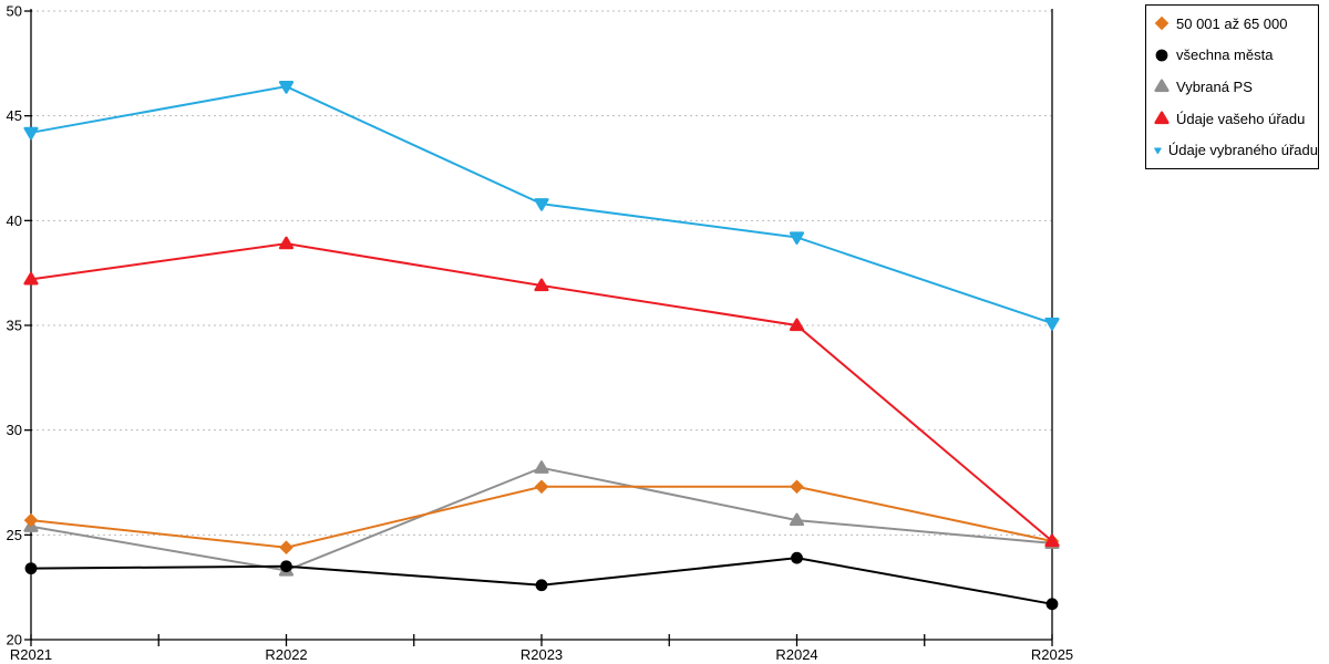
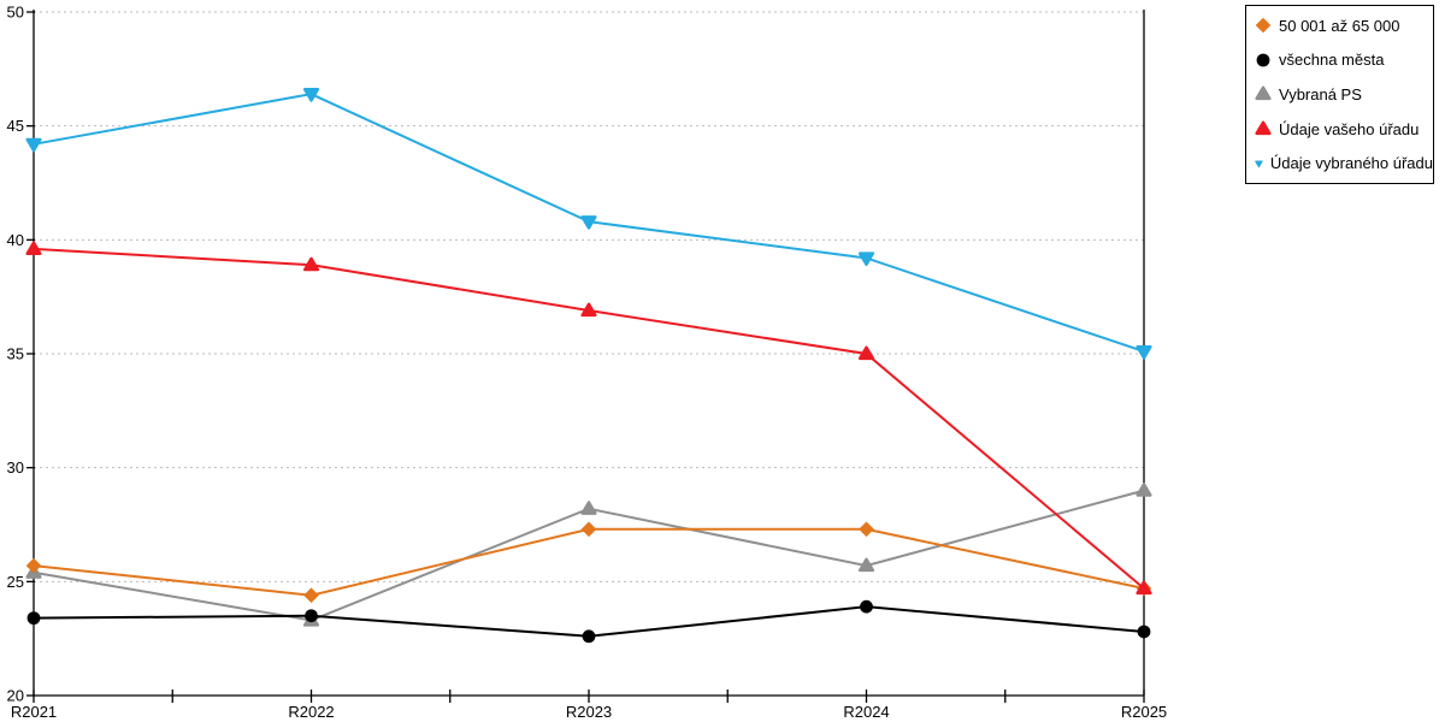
Údaje vašeho úřadu/R2021: 37.2 -> 39.6
všechna města/R2025: 21.7 -> 22.8
Vybraná PS/R2025: 24.6 -> 29.0
